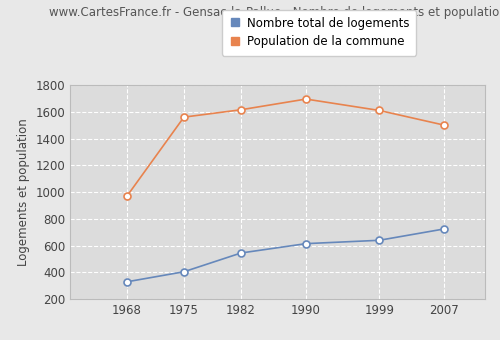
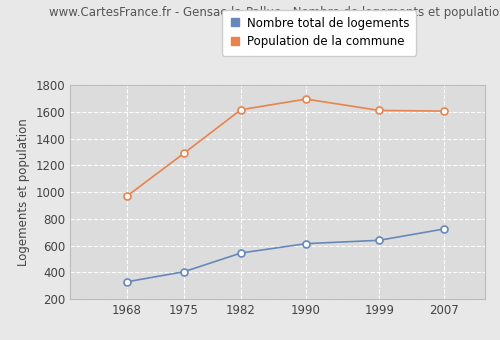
Population de la commune/1975: 1560 -> 1290
Population de la commune/2007: 1500 -> 1600
